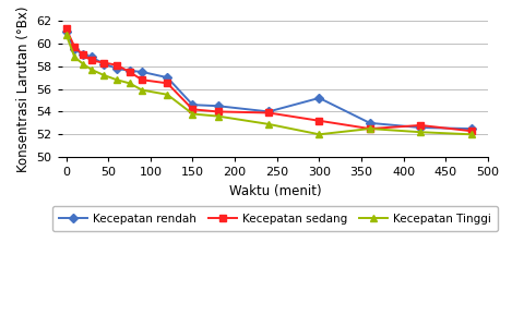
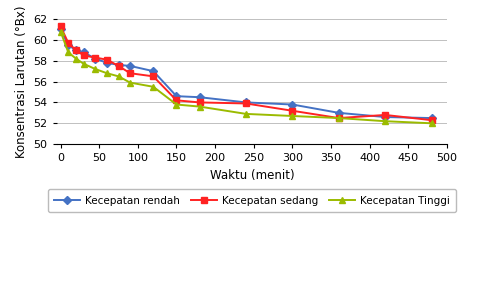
Kecepatan rendah/300: 55.2 -> 53.8
Kecepatan Tinggi/300: 52.0 -> 52.7
